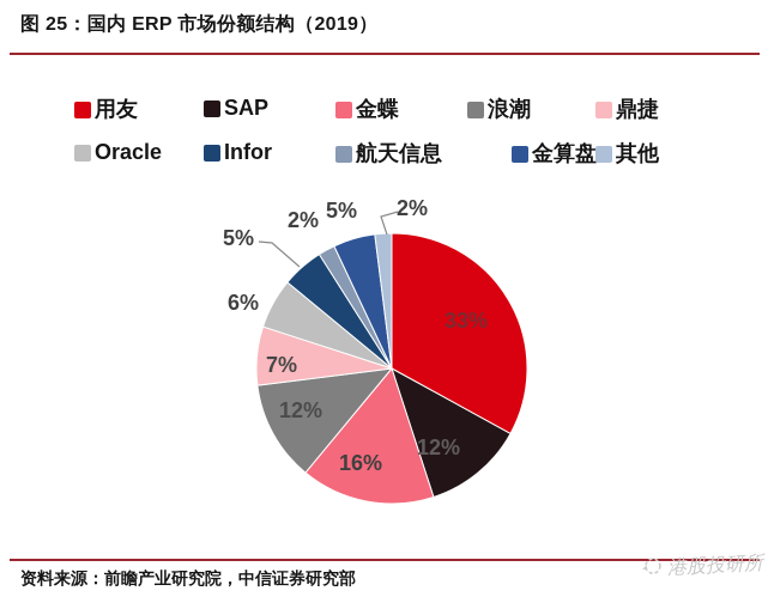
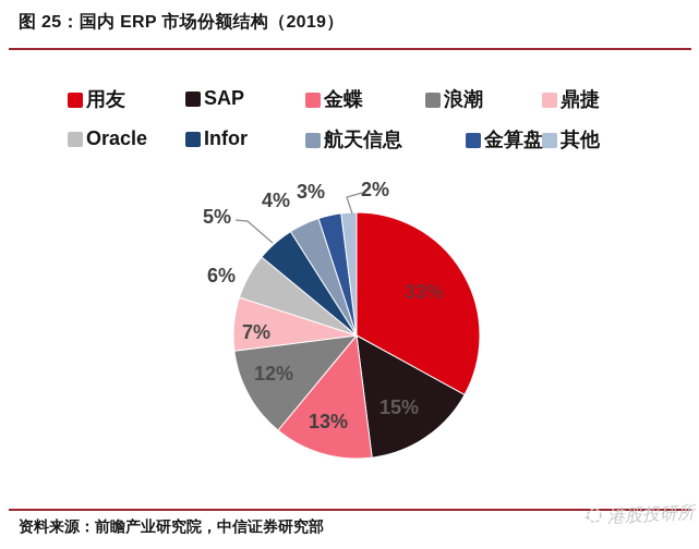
SAP: 12% -> 15%
金蝶: 16% -> 13%
航天信息: 2% -> 4%
金算盘: 5% -> 3%
